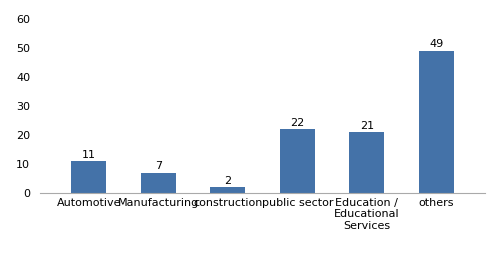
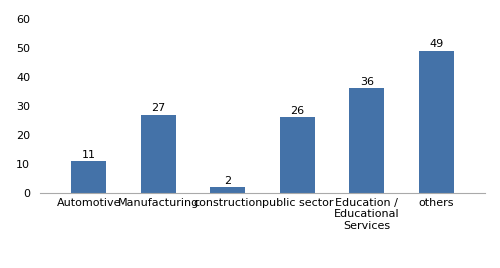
Manufacturing: 7 -> 27
public sector: 22 -> 26
Education / Educational Services: 21 -> 36
